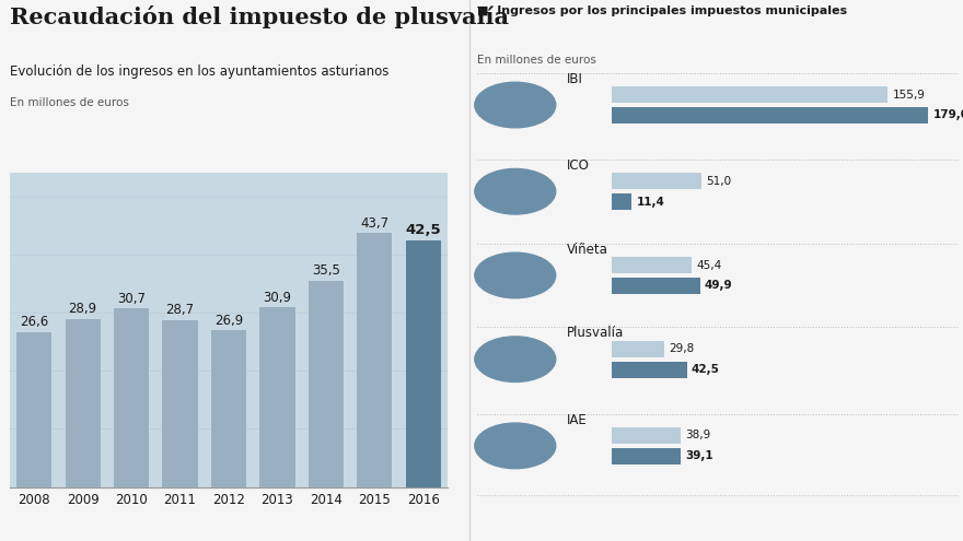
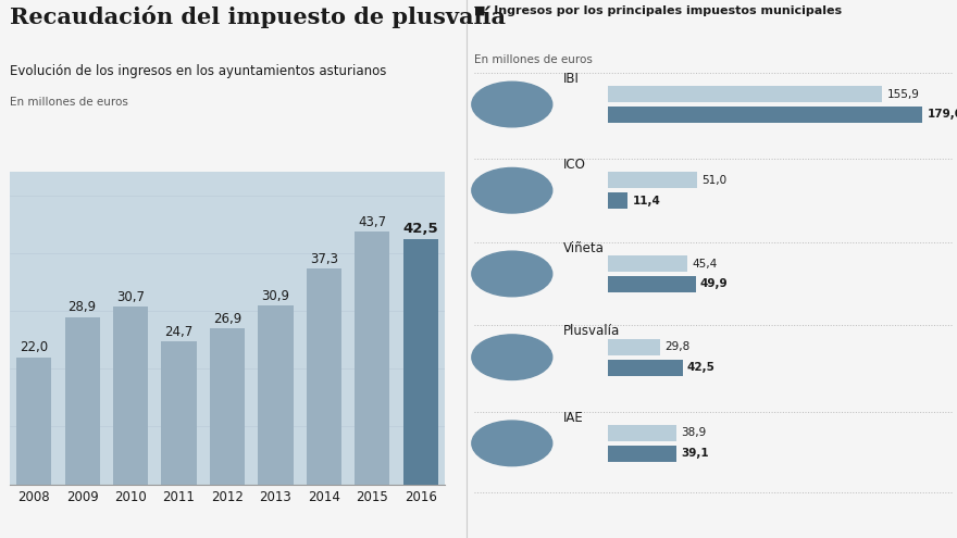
2008: 26,6 -> 22,0
2011: 28,7 -> 24,7
2014: 35,5 -> 37,3
